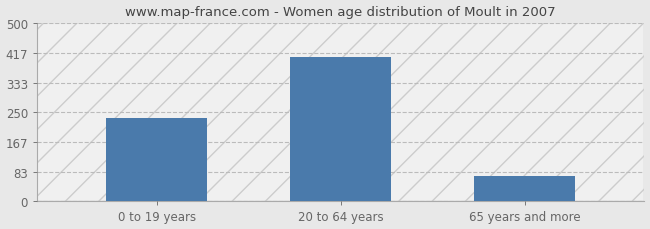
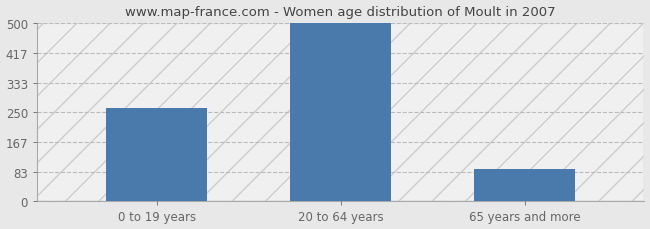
0 to 19 years: 235 -> 262
20 to 64 years: 405 -> 500
65 years and more: 70 -> 90
